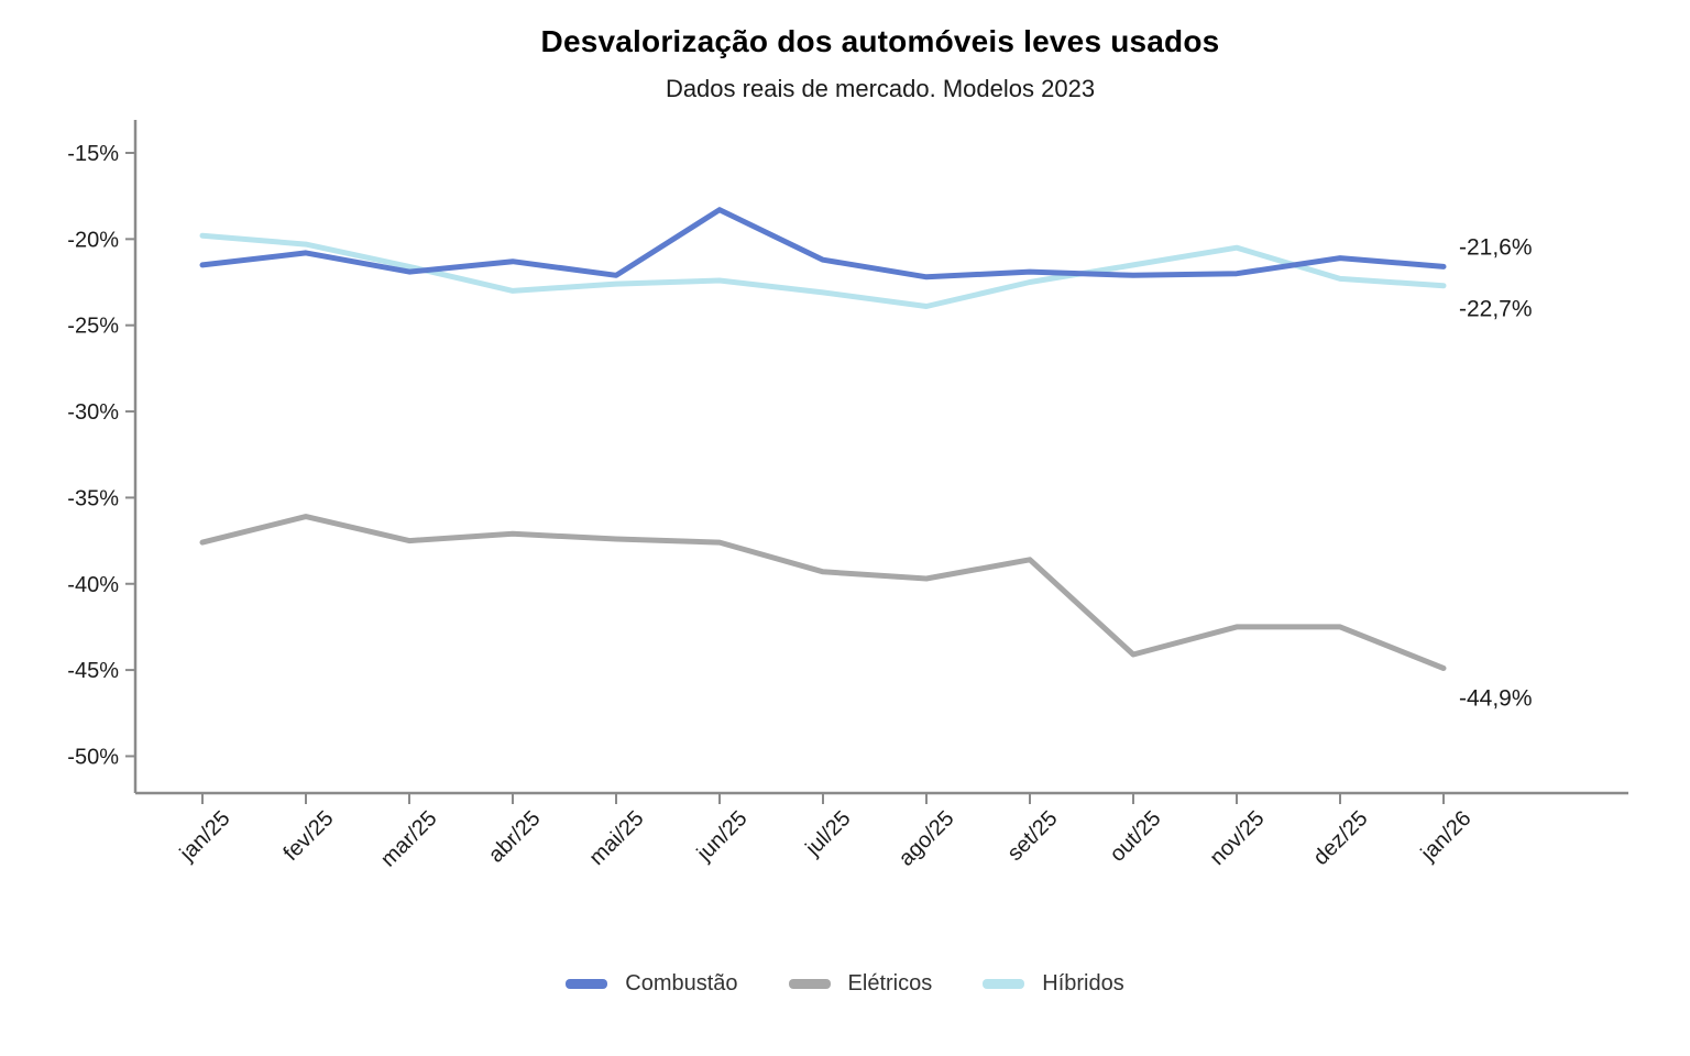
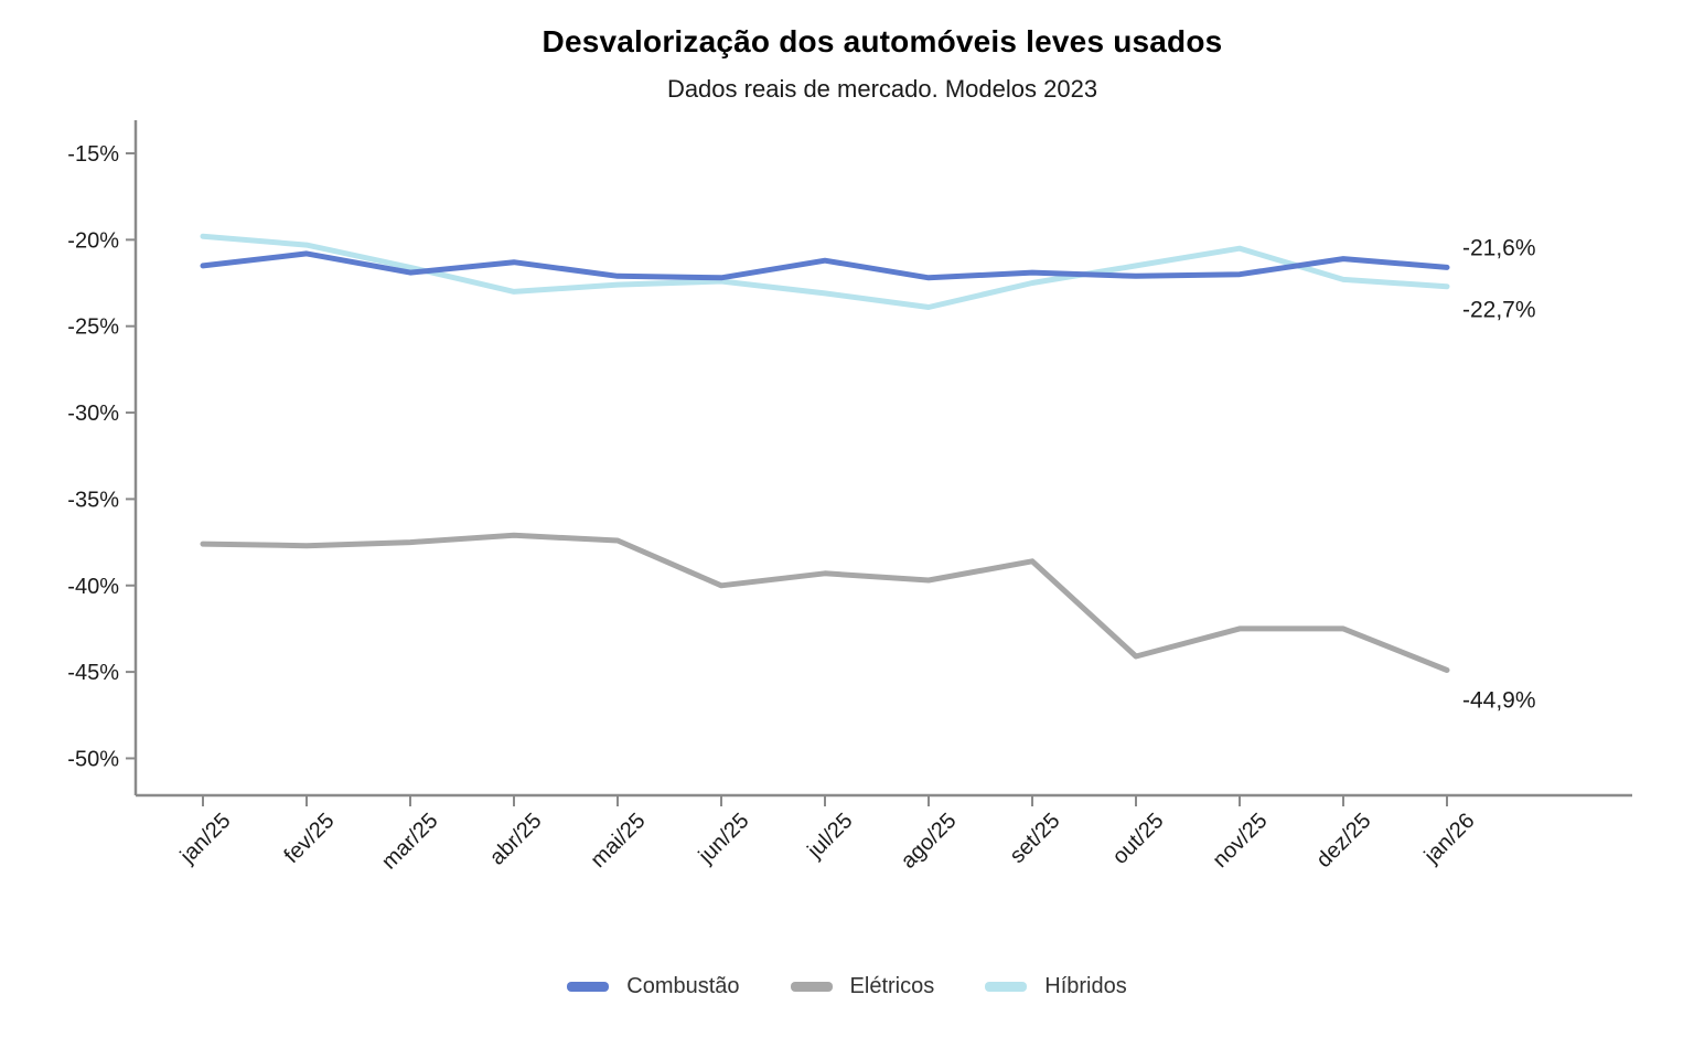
Elétricos/fev/25: -36.1% -> -37.7%
Combustão/jun/25: -18.3% -> -22.2%
Elétricos/jun/25: -37.6% -> -40.0%
